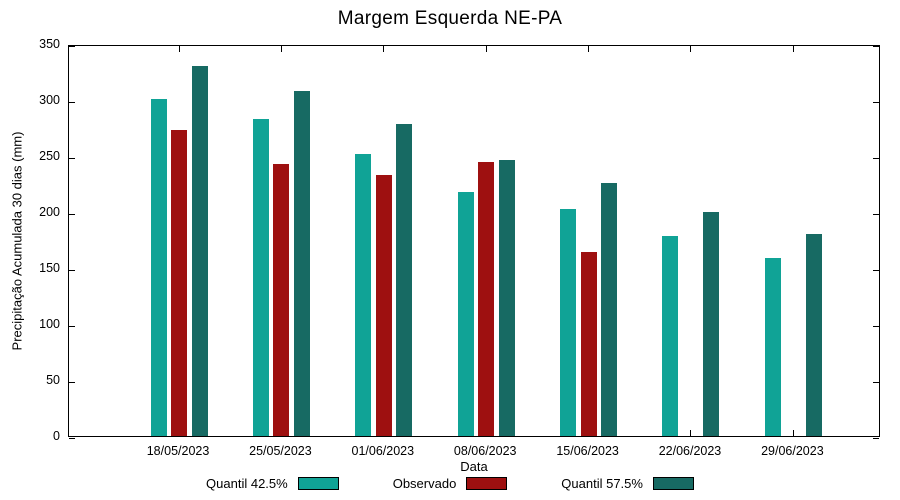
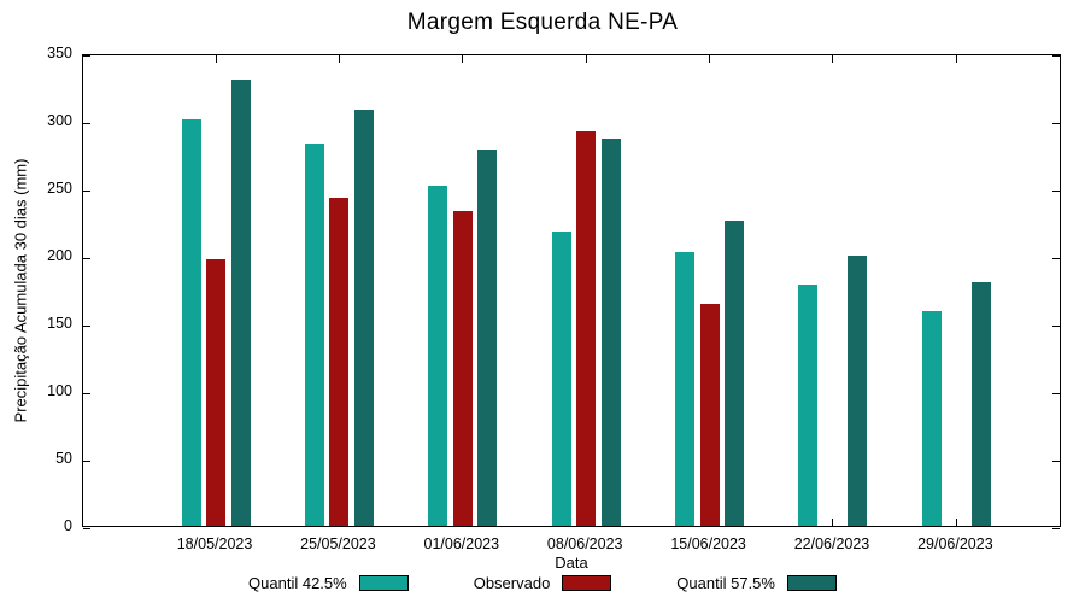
Observado/18/05/2023: 273 -> 197
Observado/08/06/2023: 245 -> 292
Quantil 57.5%/08/06/2023: 246 -> 287
